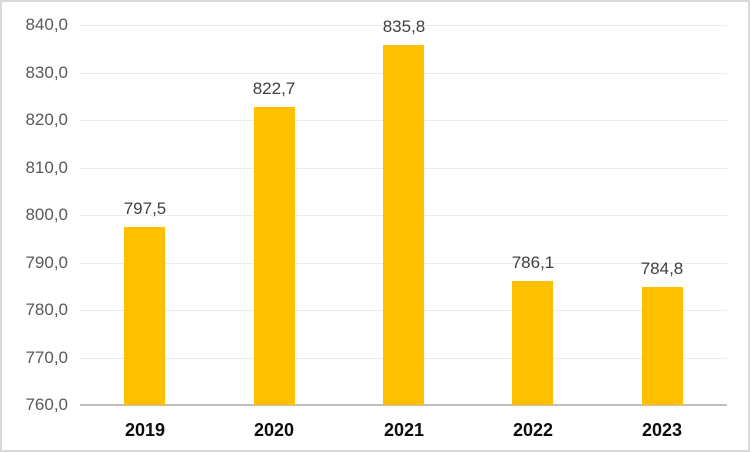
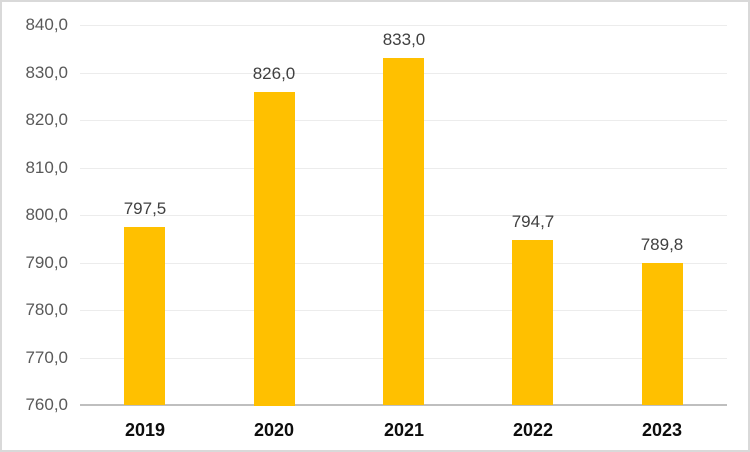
2020: 822,7 -> 826,0
2021: 835,8 -> 833,0
2022: 786,1 -> 794,7
2023: 784,8 -> 789,8
